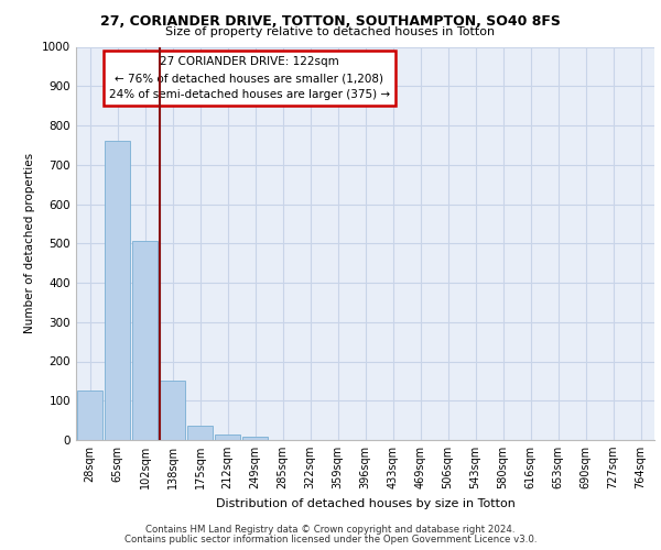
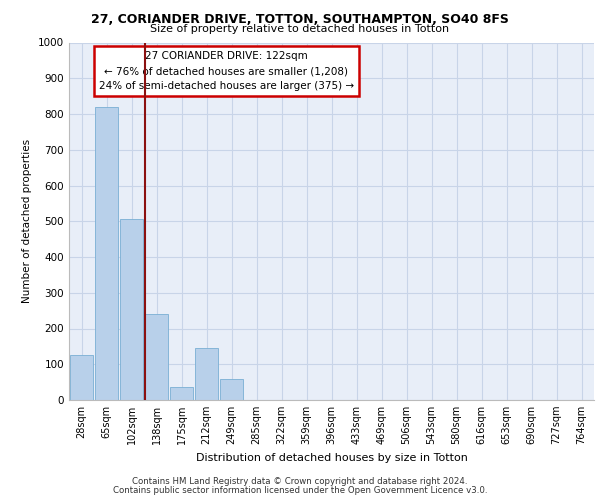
65sqm: 760 -> 820
138sqm: 152 -> 240
212sqm: 15 -> 145
249sqm: 8 -> 60
